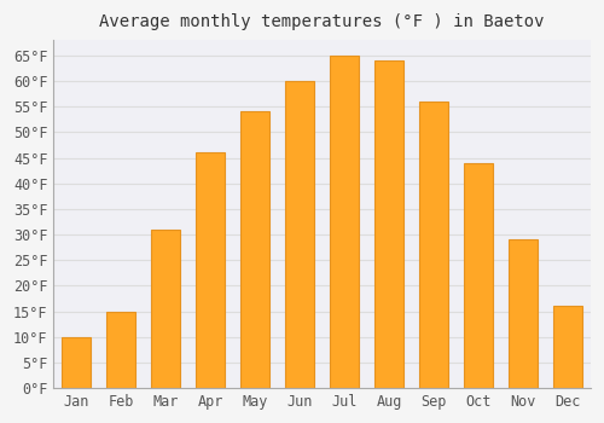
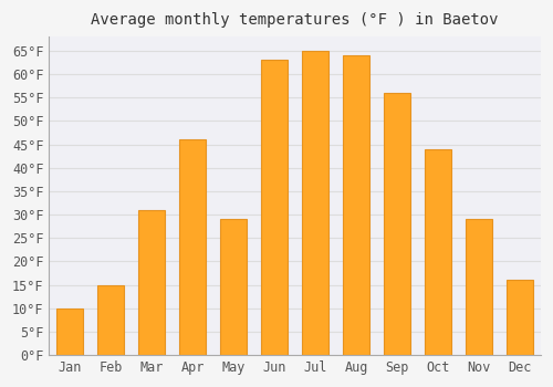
May: 54°F -> 29°F
Jun: 60°F -> 63°F
